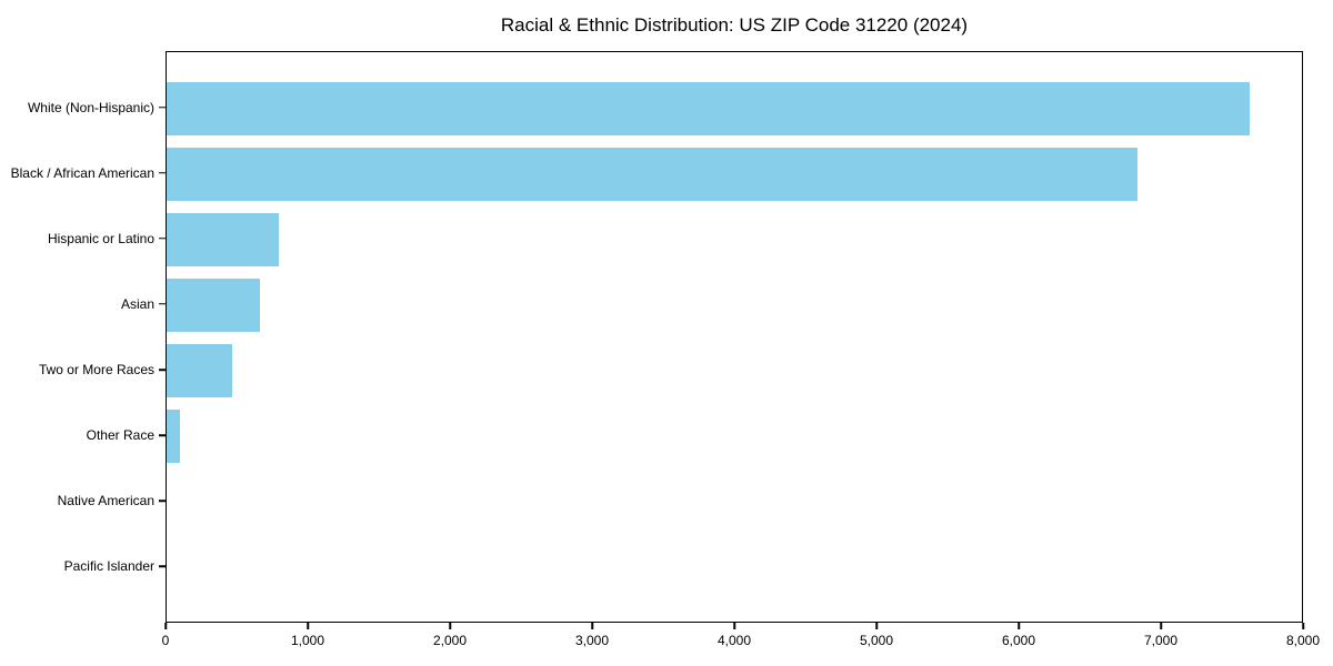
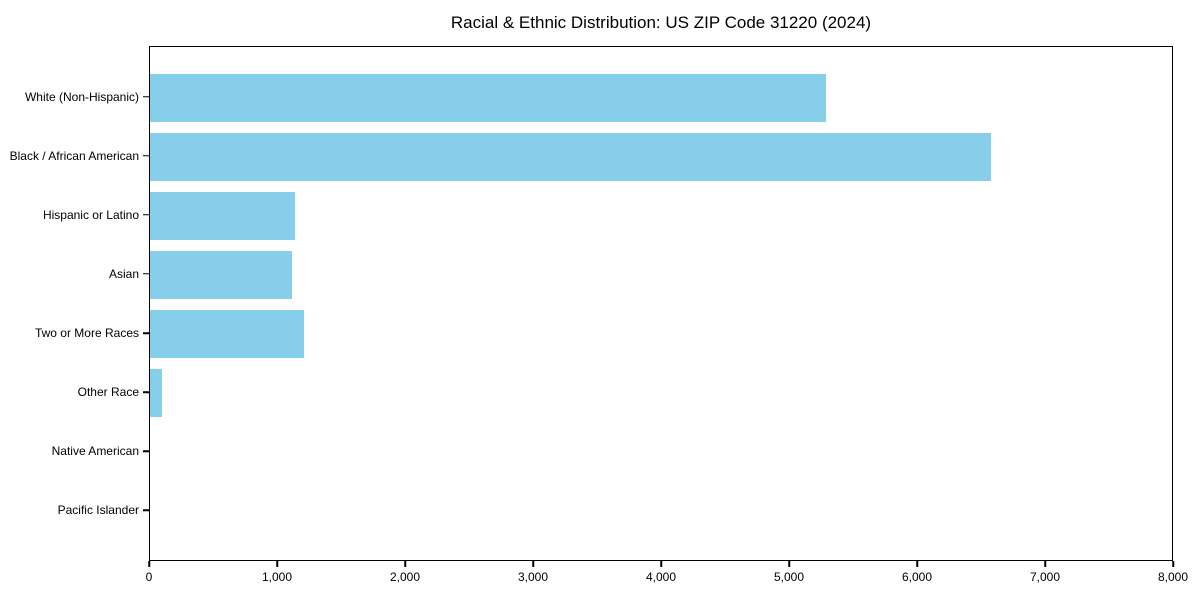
White (Non-Hispanic): 7620 -> 5280
Black / African American: 6830 -> 6570
Hispanic or Latino: 790 -> 1130
Asian: 660 -> 1110
Two or More Races: 460 -> 1200
